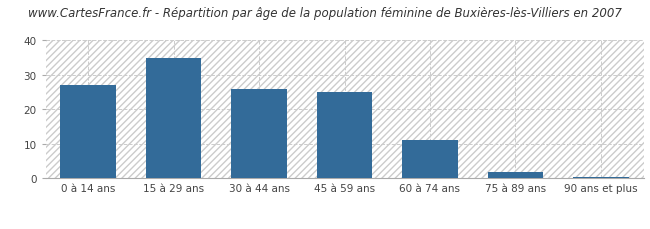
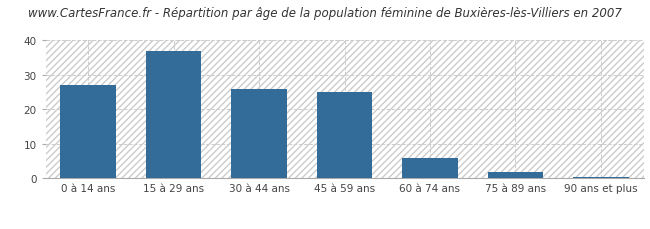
15 à 29 ans: 35.0 -> 37.0
60 à 74 ans: 11.0 -> 6.0
